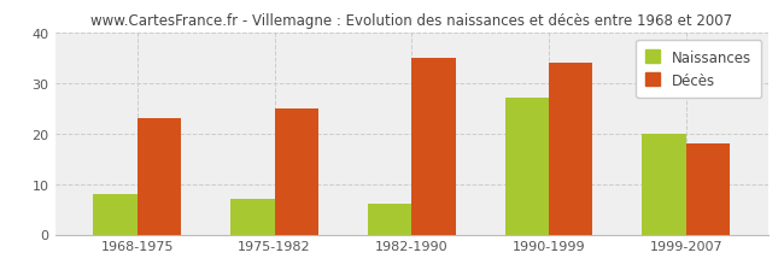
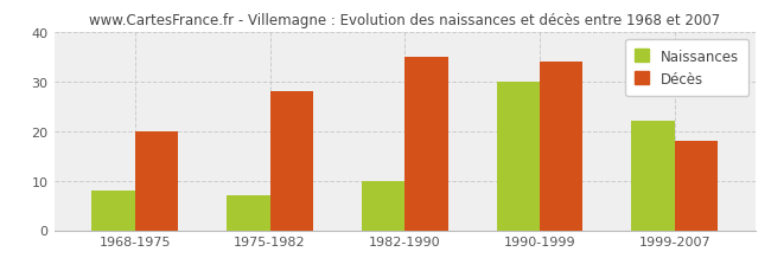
Décès/1968-1975: 23 -> 20
Décès/1975-1982: 25 -> 28
Naissances/1982-1990: 6 -> 10
Naissances/1990-1999: 27 -> 30
Naissances/1999-2007: 20 -> 22
